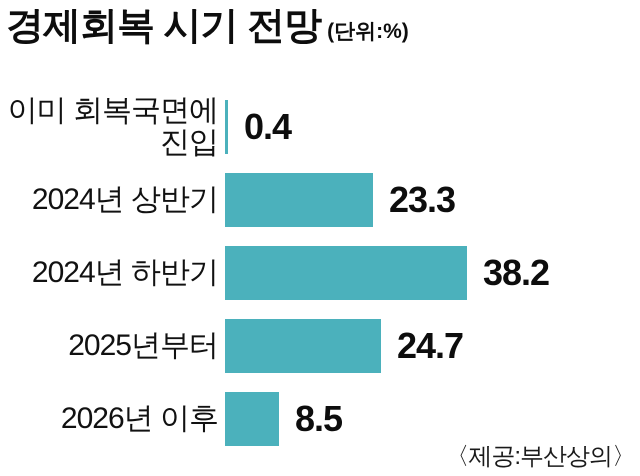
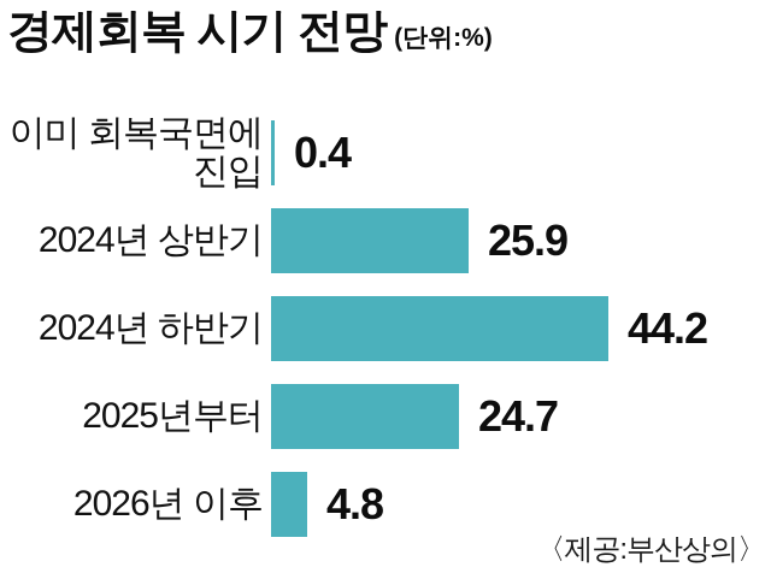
2024년 상반기: 23.3 -> 25.9
2024년 하반기: 38.2 -> 44.2
2026년 이후: 8.5 -> 4.8
